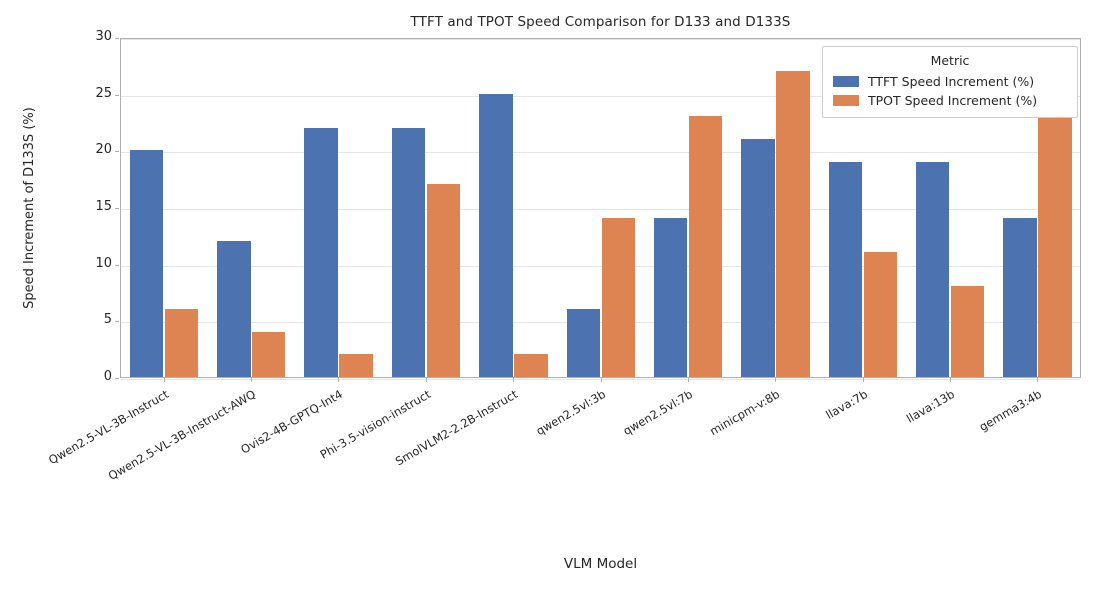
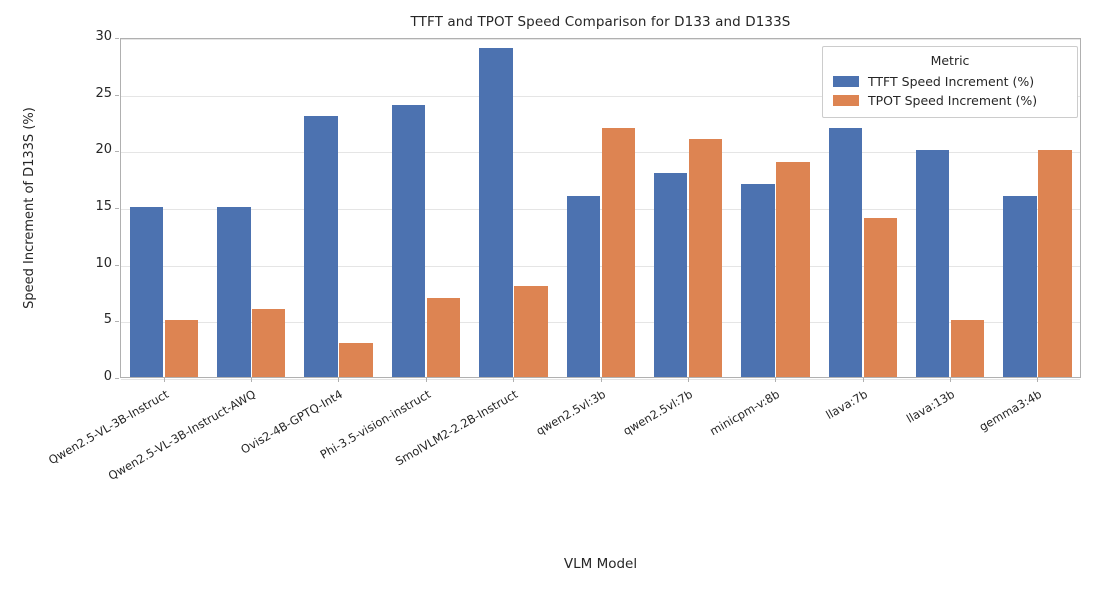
TTFT Speed Increment (%)/Qwen2.5-VL-3B-Instruct: 20 -> 15
TPOT Speed Increment (%)/Qwen2.5-VL-3B-Instruct: 6 -> 5
TTFT Speed Increment (%)/Qwen2.5-VL-3B-Instruct-AWQ: 12 -> 15
TPOT Speed Increment (%)/Qwen2.5-VL-3B-Instruct-AWQ: 4 -> 6
TTFT Speed Increment (%)/Ovis2-4B-GPTQ-Int4: 22 -> 23
TPOT Speed Increment (%)/Ovis2-4B-GPTQ-Int4: 2 -> 3
TTFT Speed Increment (%)/Phi-3.5-vision-instruct: 22 -> 24
TPOT Speed Increment (%)/Phi-3.5-vision-instruct: 17 -> 7
TTFT Speed Increment (%)/SmolVLM2-2.2B-Instruct: 25 -> 29
TPOT Speed Increment (%)/SmolVLM2-2.2B-Instruct: 2 -> 8
TTFT Speed Increment (%)/qwen2.5vl:3b: 6 -> 16
TPOT Speed Increment (%)/qwen2.5vl:3b: 14 -> 22
TTFT Speed Increment (%)/qwen2.5vl:7b: 14 -> 18
TPOT Speed Increment (%)/qwen2.5vl:7b: 23 -> 21
TTFT Speed Increment (%)/minicpm-v:8b: 21 -> 17
TPOT Speed Increment (%)/minicpm-v:8b: 27 -> 19
TTFT Speed Increment (%)/llava:7b: 19 -> 22
TPOT Speed Increment (%)/llava:7b: 11 -> 14
TTFT Speed Increment (%)/llava:13b: 19 -> 20
TPOT Speed Increment (%)/llava:13b: 8 -> 5
TTFT Speed Increment (%)/gemma3:4b: 14 -> 16
TPOT Speed Increment (%)/gemma3:4b: 28 -> 20
